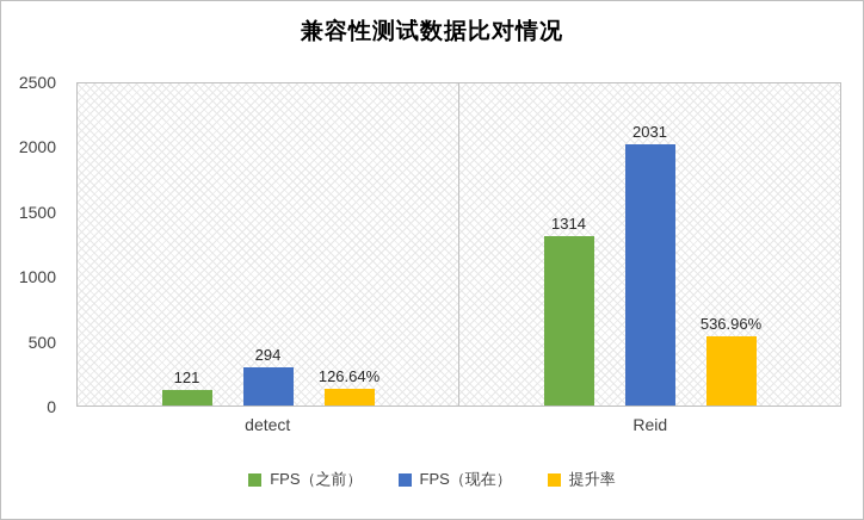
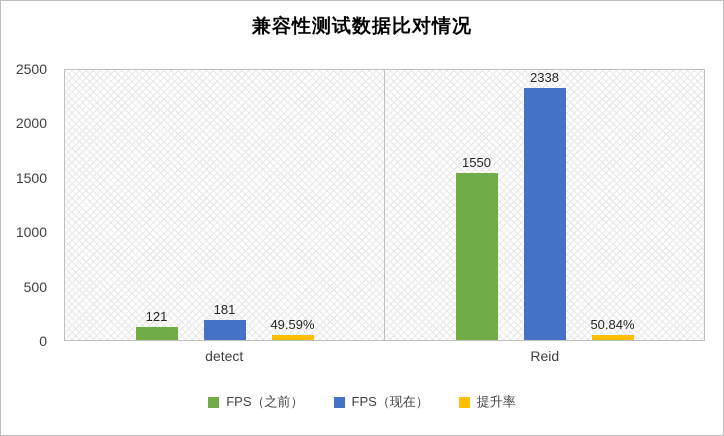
FPS（现在）/detect: 294 -> 181
提升率/detect: 126.64% -> 49.59%
FPS（之前）/Reid: 1314 -> 1550
FPS（现在）/Reid: 2031 -> 2338
提升率/Reid: 536.96% -> 50.84%
